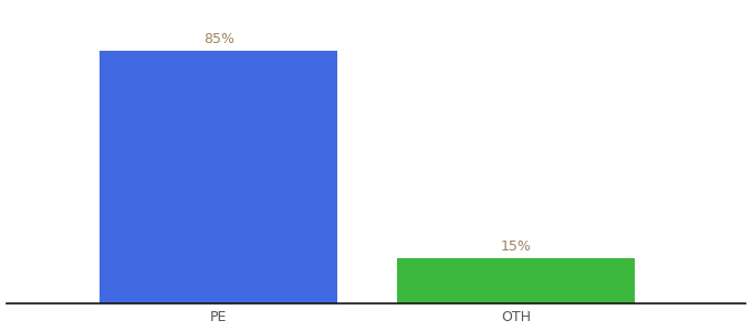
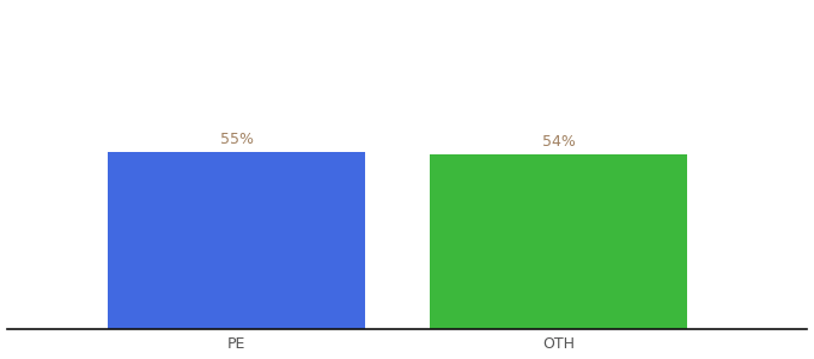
PE: 85% -> 55%
OTH: 15% -> 54%
